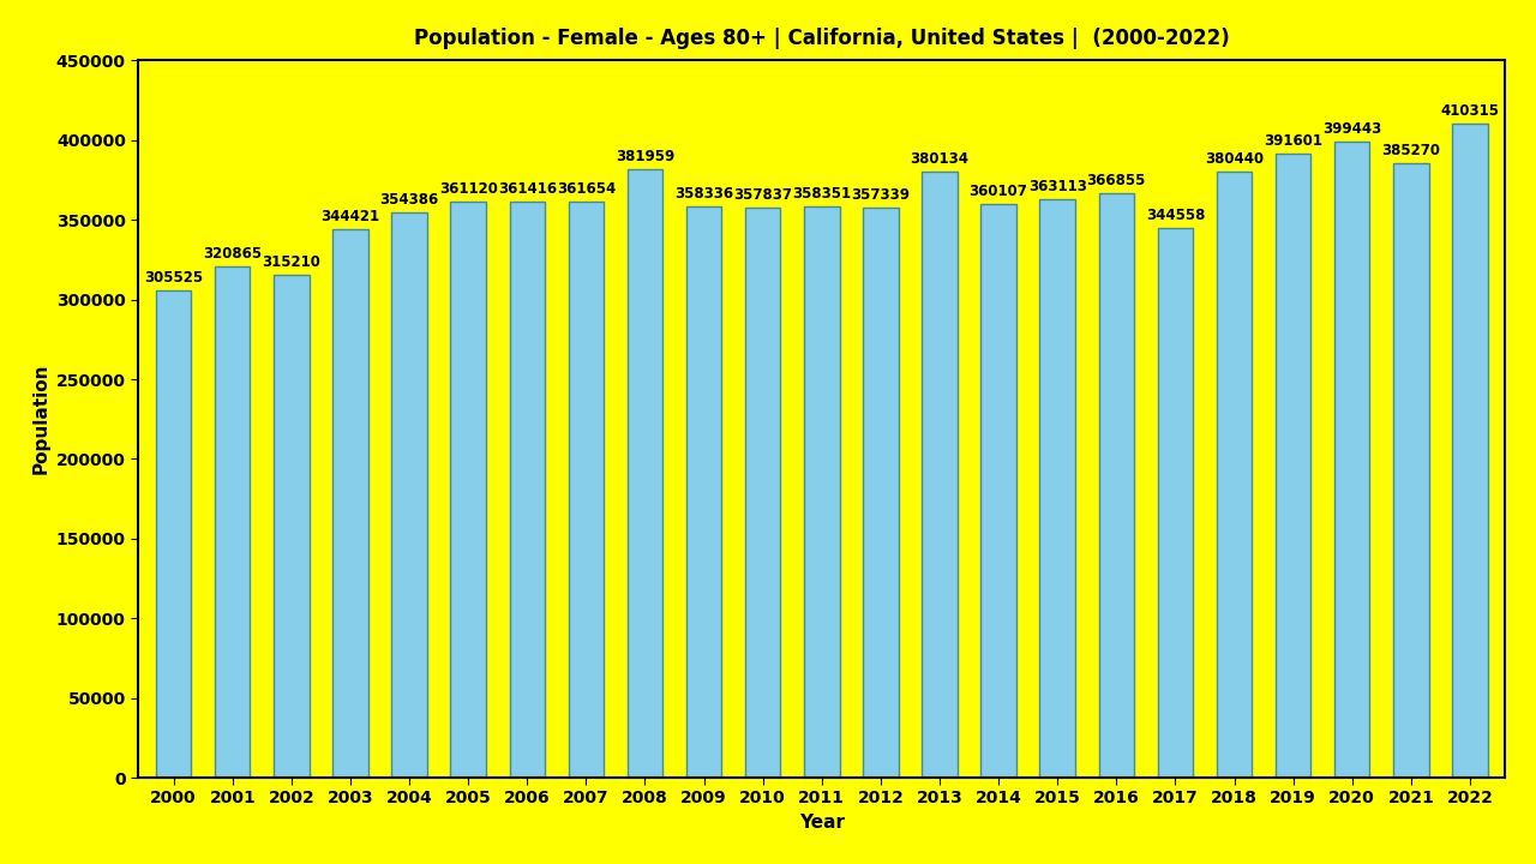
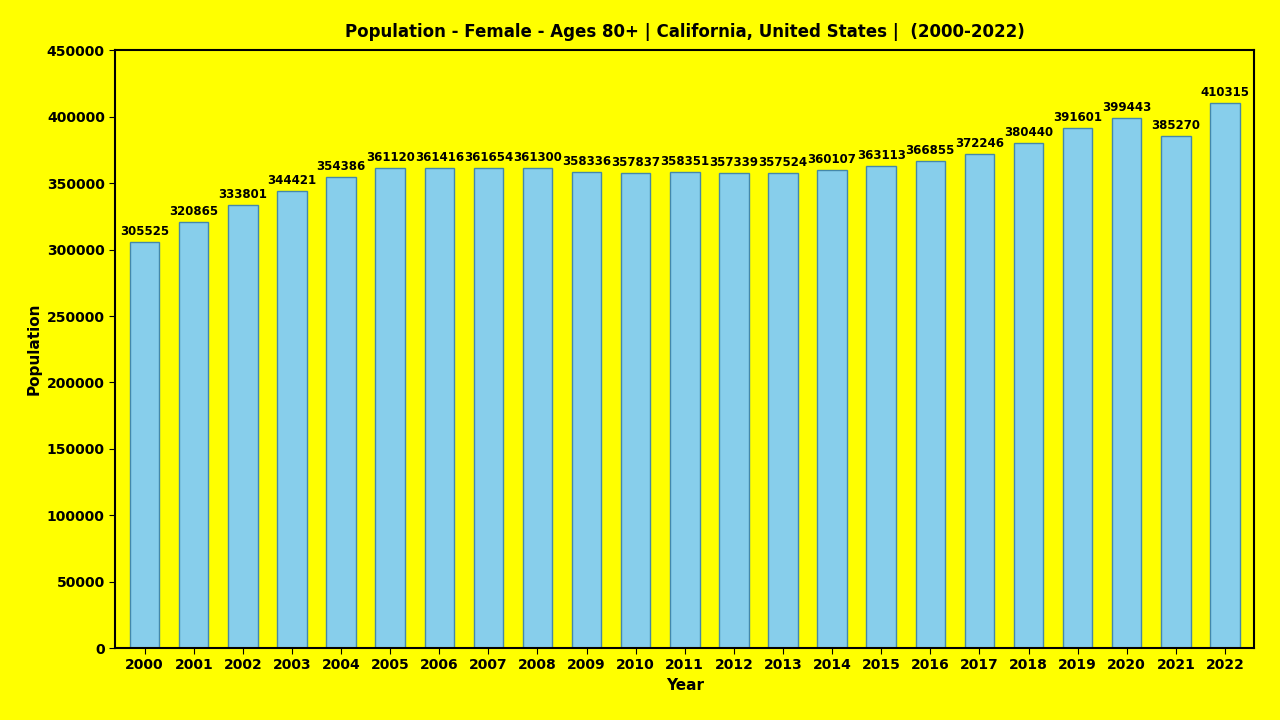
2002: 315210 -> 333801
2008: 381959 -> 361300
2013: 380134 -> 357524
2017: 344558 -> 372246
